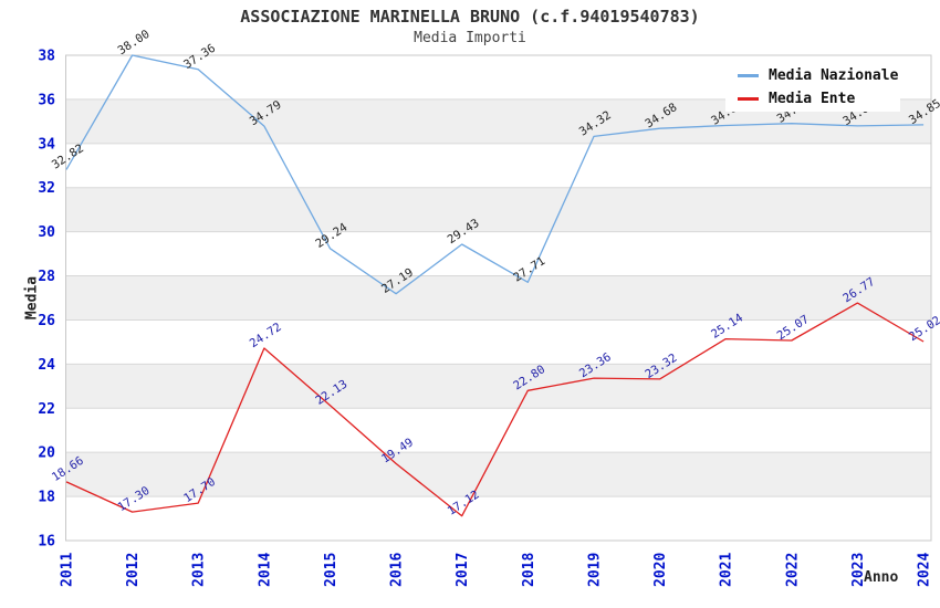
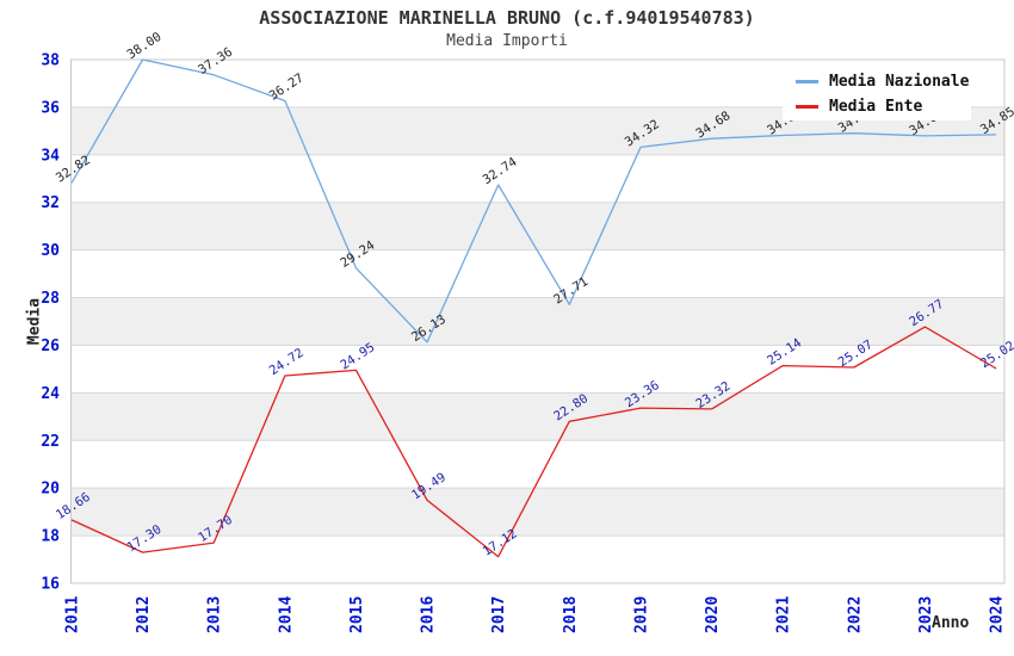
Media Nazionale/2014: 34.79 -> 36.27
Media Ente/2015: 22.13 -> 24.95
Media Nazionale/2016: 27.19 -> 26.13
Media Nazionale/2017: 29.43 -> 32.74
